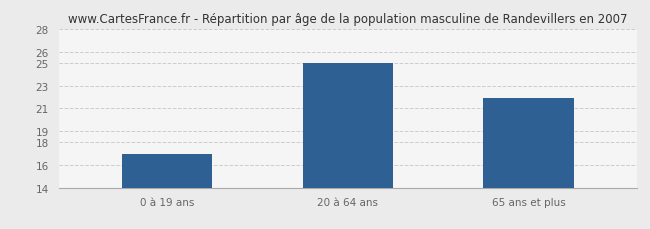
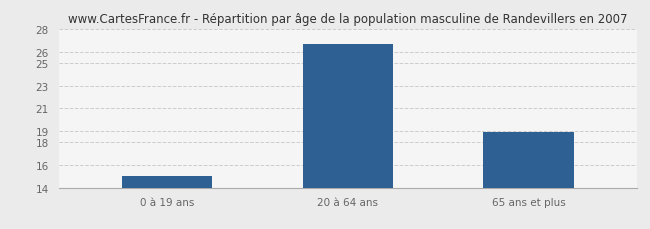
0 à 19 ans: 17.0 -> 15.0
20 à 64 ans: 25.0 -> 26.7
65 ans et plus: 21.9 -> 18.9
